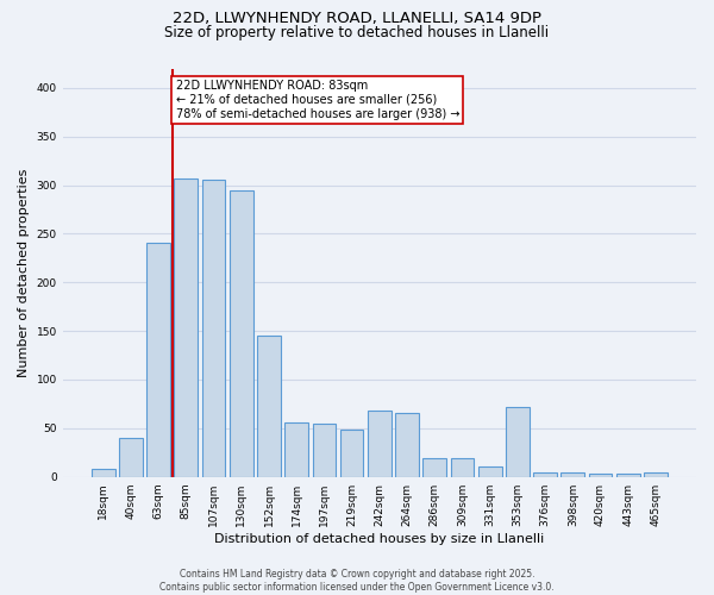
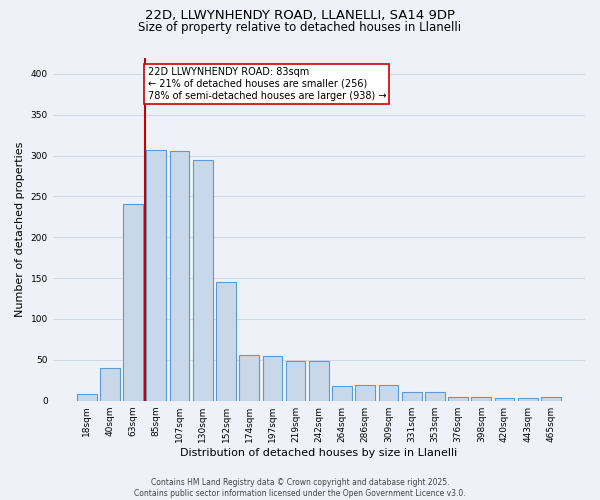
242sqm: 68 -> 48
264sqm: 66 -> 18
353sqm: 72 -> 11
